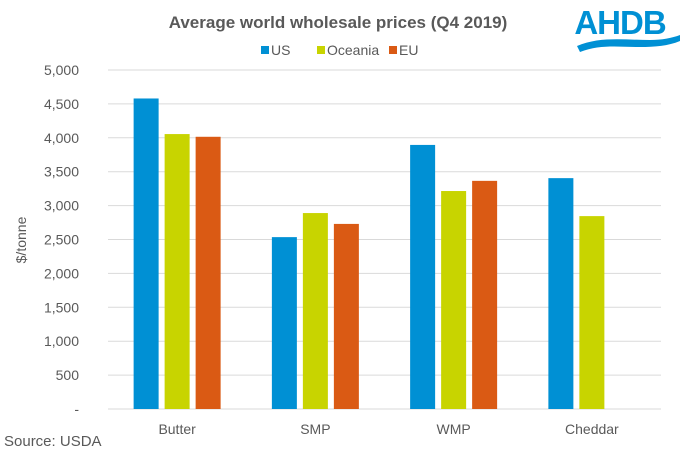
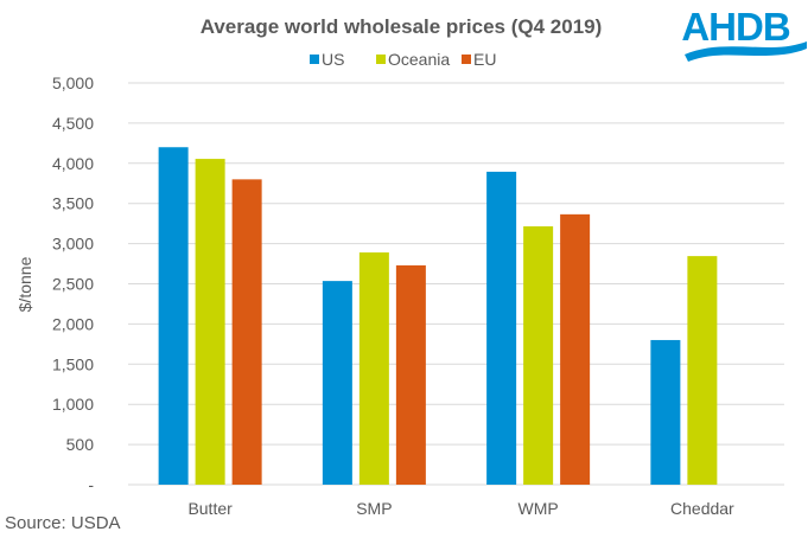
US/Butter: 4600 -> 4200
EU/Butter: 4000 -> 3800
US/Cheddar: 3400 -> 1800
